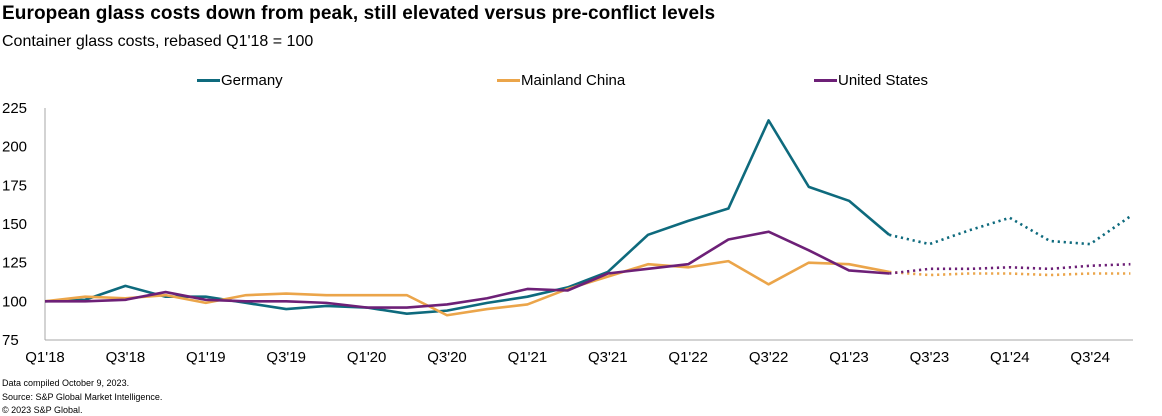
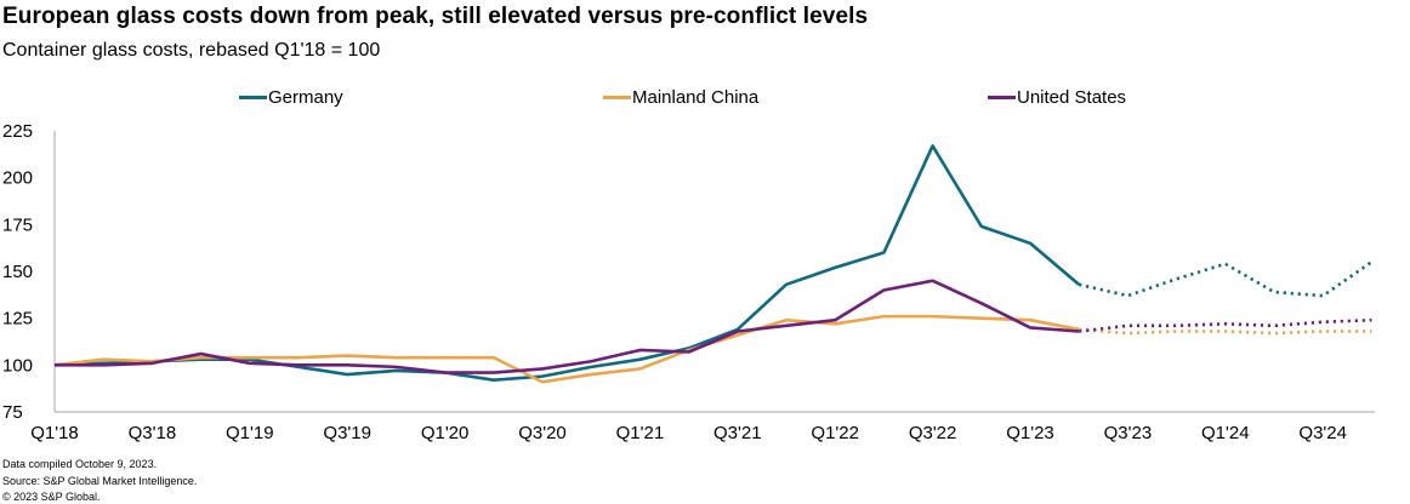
Germany/Q3'18: 110 -> 102
Mainland China/Q1'19: 99 -> 104
Mainland China/Q3'22: 111 -> 126
